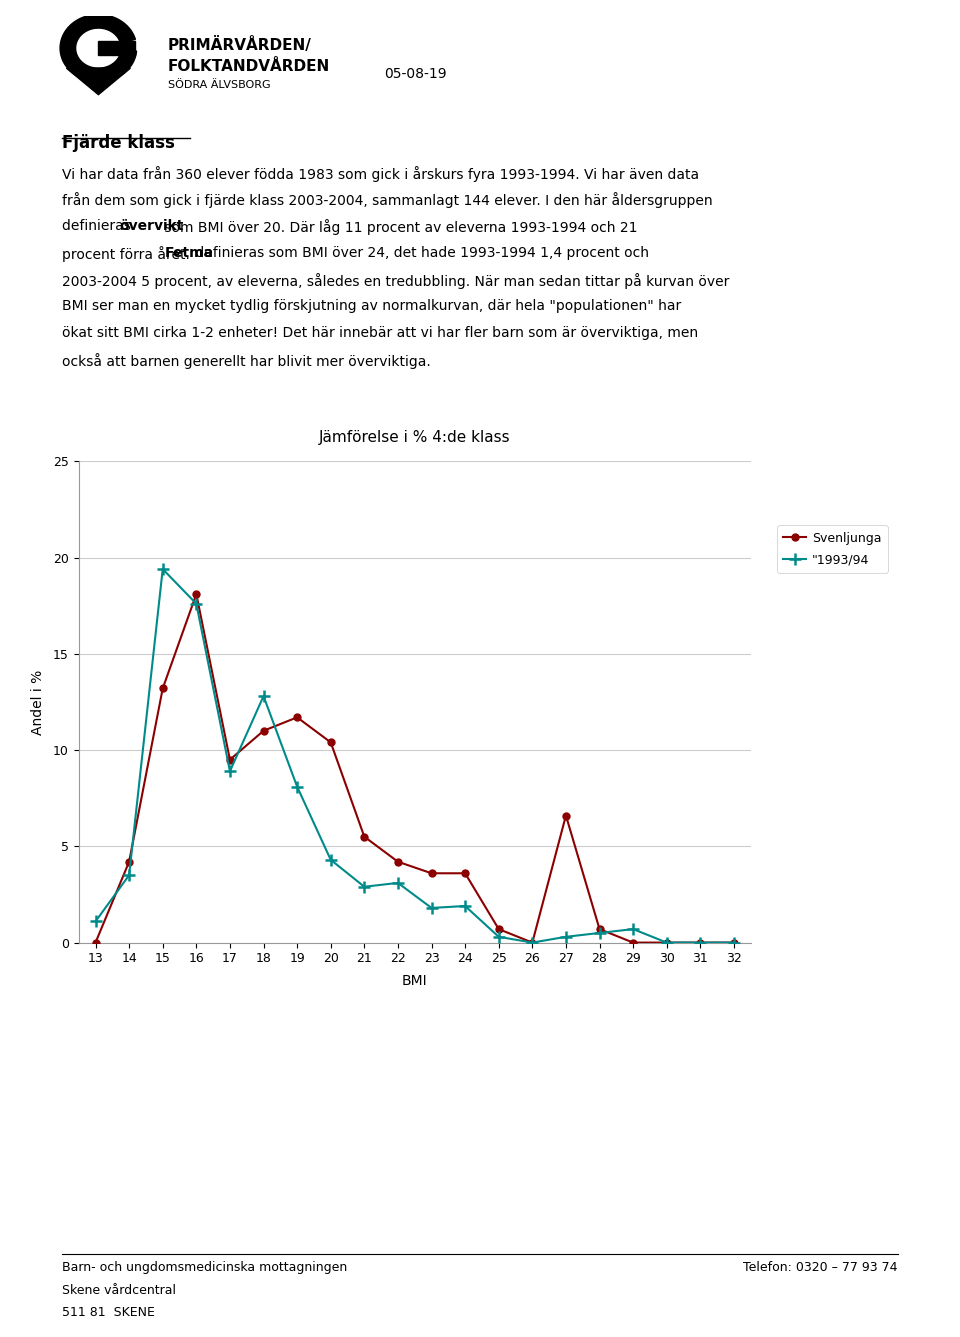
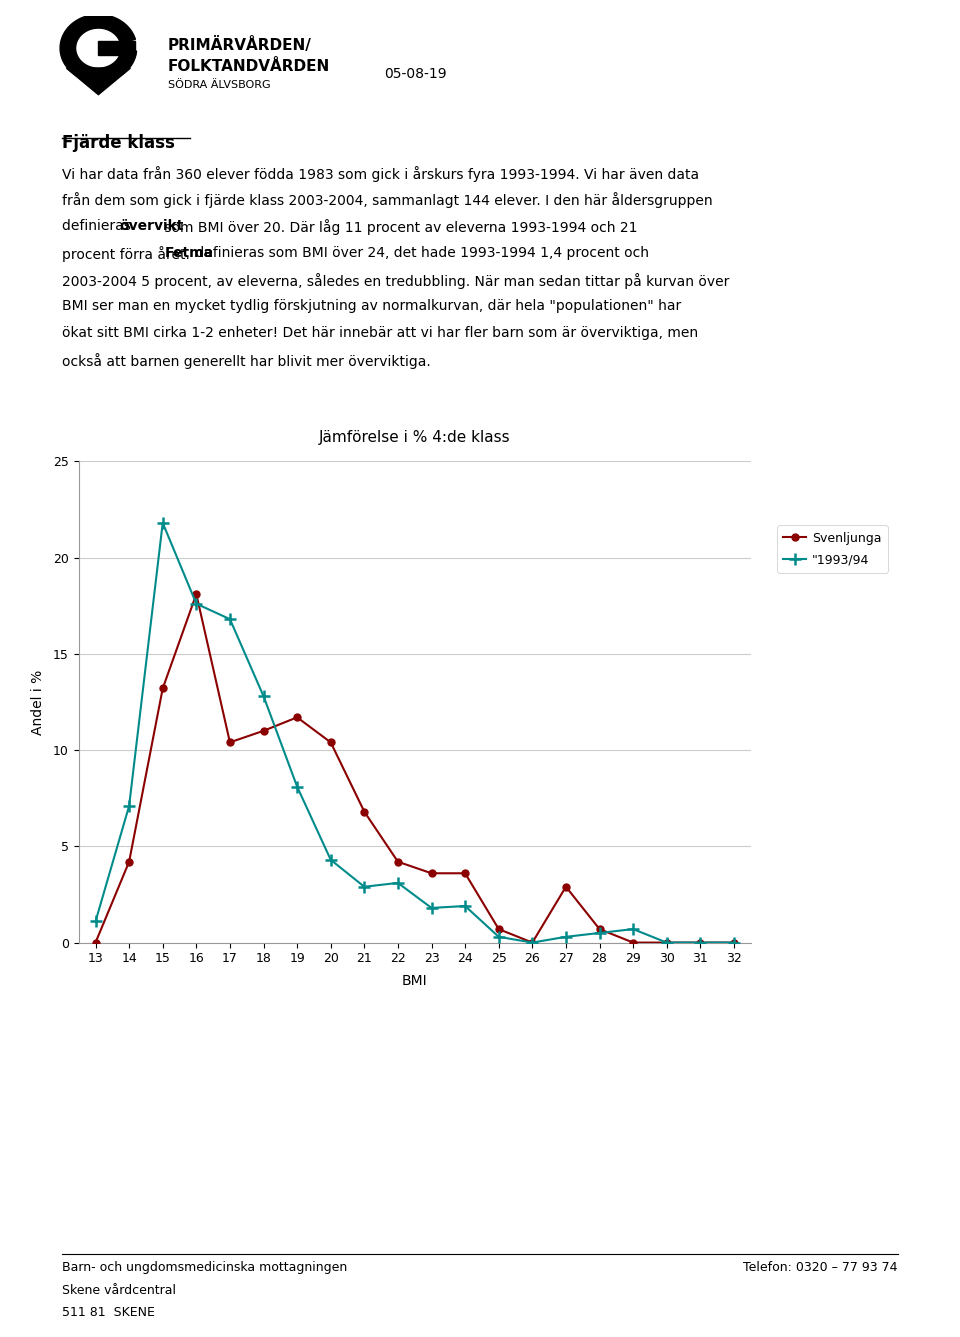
"1993/94/14: 3.5 -> 7.1
"1993/94/15: 19.4 -> 21.8
Svenljunga/17: 9.5 -> 10.4
"1993/94/17: 8.9 -> 16.8
Svenljunga/21: 5.5 -> 6.8
Svenljunga/27: 6.6 -> 2.9
